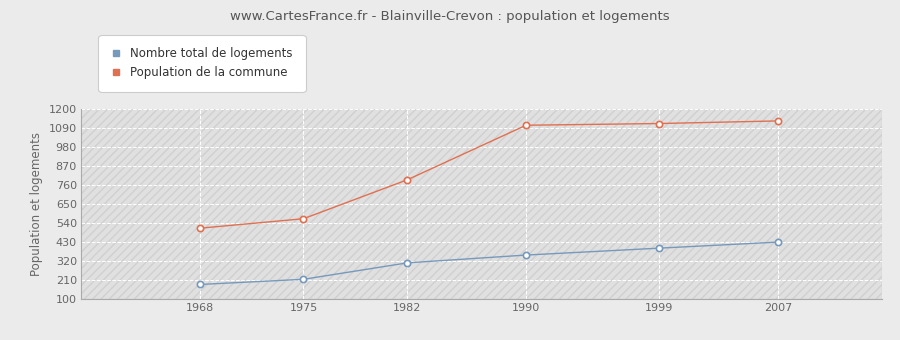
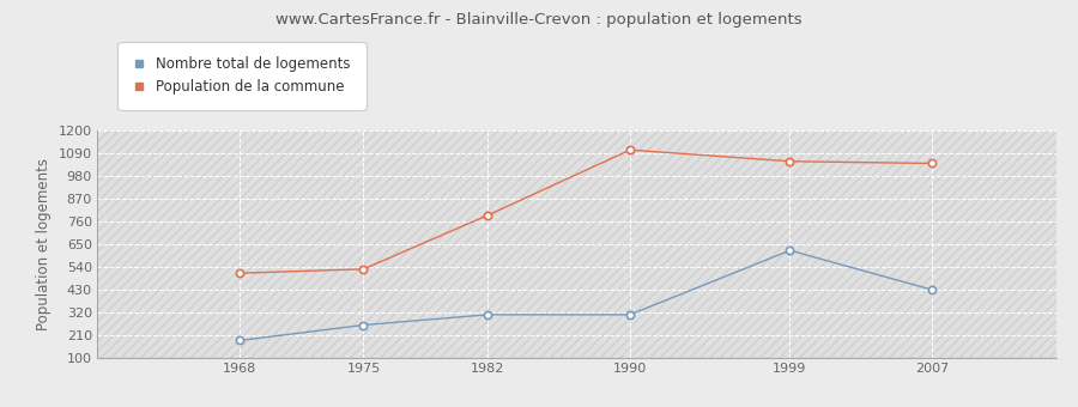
Nombre total de logements/1975: 220 -> 260
Population de la commune/1975: 560 -> 530
Nombre total de logements/1990: 360 -> 310
Nombre total de logements/1999: 400 -> 620
Population de la commune/1999: 1120 -> 1050
Population de la commune/2007: 1130 -> 1040
